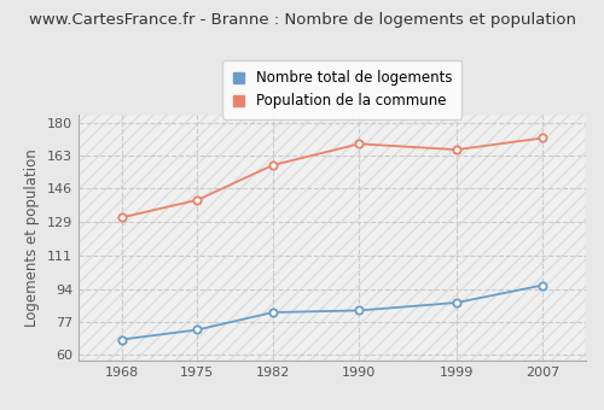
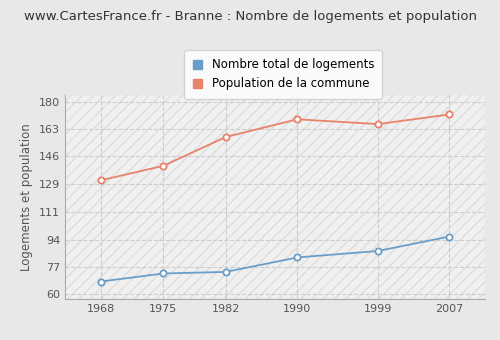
Nombre total de logements/1982: 82 -> 74
